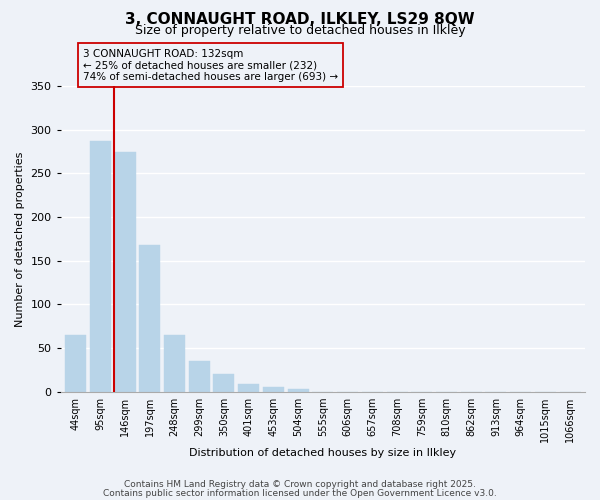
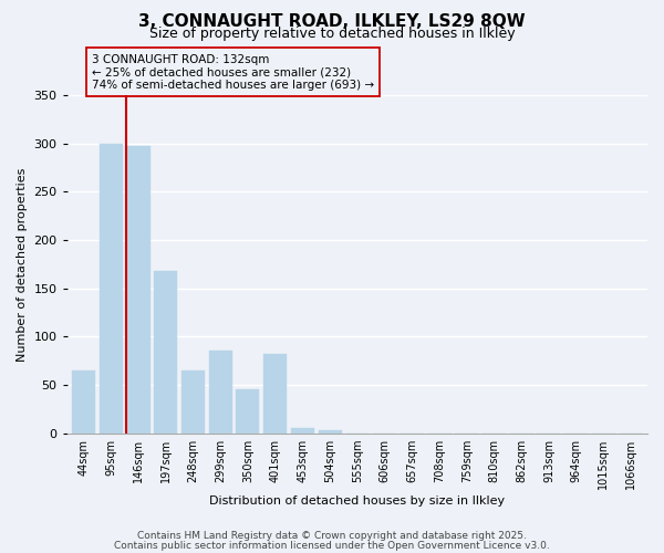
95sqm: 287 -> 300
146sqm: 275 -> 298
299sqm: 35 -> 86
350sqm: 20 -> 46
401sqm: 9 -> 82
